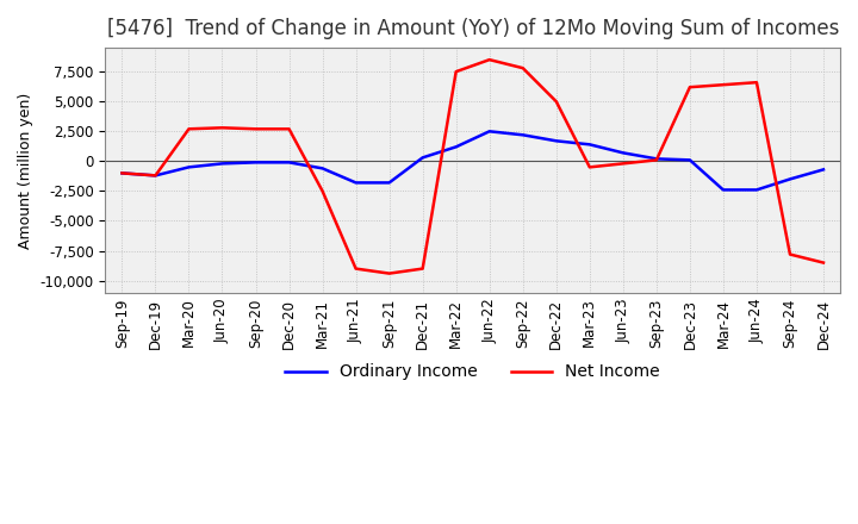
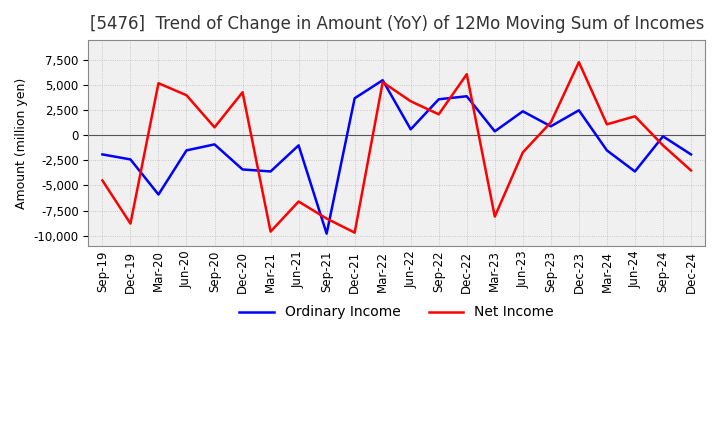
Ordinary Income/Sep-19: -1,000 -> -1,900
Net Income/Sep-19: -1,000 -> -4,500
Ordinary Income/Dec-19: -1,200 -> -2,400
Net Income/Dec-19: -1,200 -> -8,800
Ordinary Income/Mar-20: -500 -> -5,900
Net Income/Mar-20: 2,700 -> 5,200
Ordinary Income/Jun-20: -200 -> -1,500
Net Income/Jun-20: 2,800 -> 4,000
Ordinary Income/Sep-20: -100 -> -900
Net Income/Sep-20: 2,700 -> 800
Ordinary Income/Dec-20: -100 -> -3,400
Net Income/Dec-20: 2,700 -> 4,300
Ordinary Income/Mar-21: -600 -> -3,600
Net Income/Mar-21: -2,500 -> -9,600
Ordinary Income/Jun-21: -1,800 -> -1,000
Net Income/Jun-21: -9,000 -> -6,600
Ordinary Income/Sep-21: -1,800 -> -9,800
Net Income/Sep-21: -9,400 -> -8,300
Ordinary Income/Dec-21: 300 -> 3,700
Net Income/Dec-21: -9,000 -> -9,700
Ordinary Income/Mar-22: 1,200 -> 5,500
Net Income/Mar-22: 7,500 -> 5,300
Ordinary Income/Jun-22: 2,500 -> 600
Net Income/Jun-22: 8,500 -> 3,400
Ordinary Income/Sep-22: 2,200 -> 3,600
Net Income/Sep-22: 7,800 -> 2,100
Ordinary Income/Dec-22: 1,700 -> 3,900
Net Income/Dec-22: 5,000 -> 6,100
Ordinary Income/Mar-23: 1,400 -> 400
Net Income/Mar-23: -500 -> -8,100
Ordinary Income/Jun-23: 700 -> 2,400
Net Income/Jun-23: -200 -> -1,700
Ordinary Income/Sep-23: 200 -> 900
Net Income/Sep-23: 100 -> 1,300
Ordinary Income/Dec-23: 100 -> 2,500
Net Income/Dec-23: 6,200 -> 7,300
Ordinary Income/Mar-24: -2,400 -> -1,500
Net Income/Mar-24: 6,400 -> 1,100
Ordinary Income/Jun-24: -2,400 -> -3,600
Net Income/Jun-24: 6,600 -> 1,900
Ordinary Income/Sep-24: -1,500 -> -100
Net Income/Sep-24: -7,800 -> -1,000
Ordinary Income/Dec-24: -700 -> -1,900
Net Income/Dec-24: -8,500 -> -3,500
